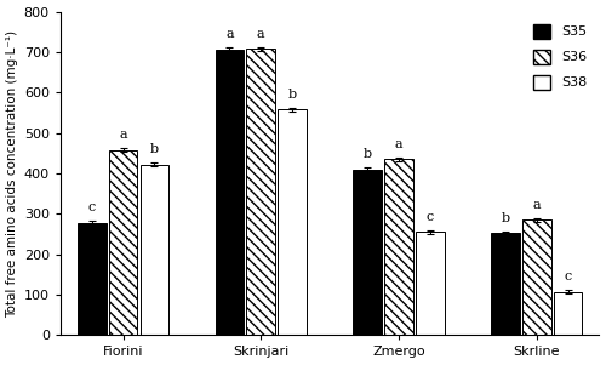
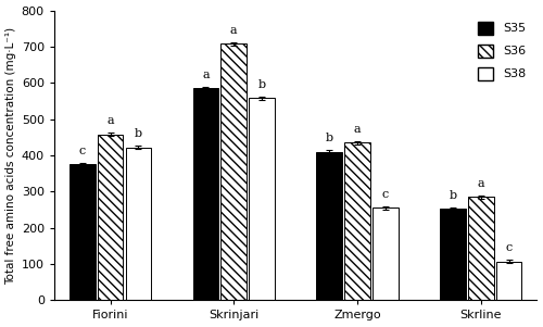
S35/Fiorini: 278 -> 375
S35/Skrinjari: 706 -> 585
